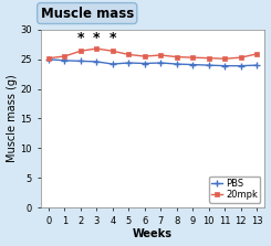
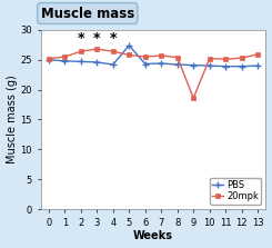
PBS/5: 24.4 -> 27.4
20mpk/9: 25.3 -> 18.6
